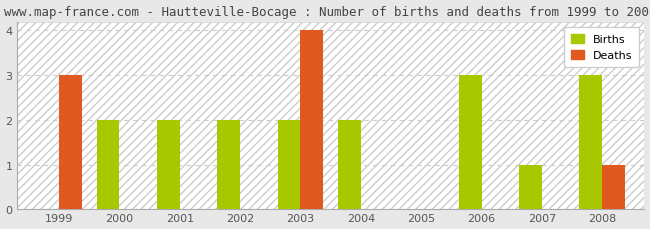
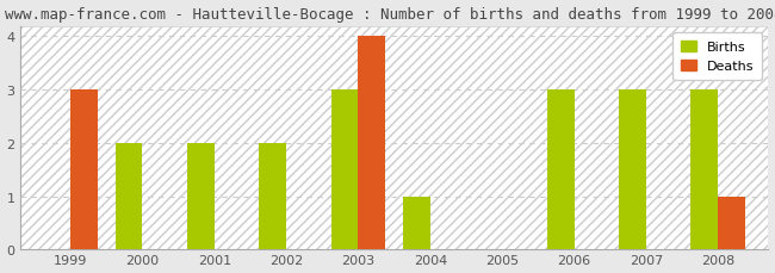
Births/2003: 2 -> 3
Births/2004: 2 -> 1
Births/2007: 1 -> 3
